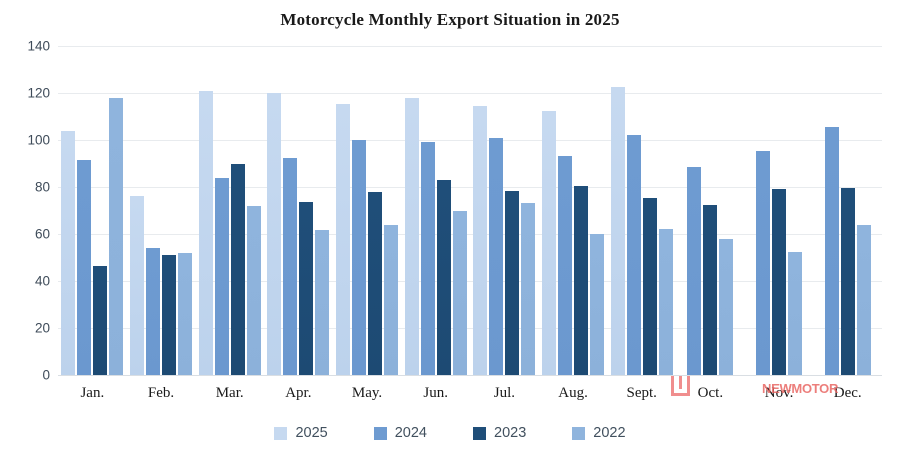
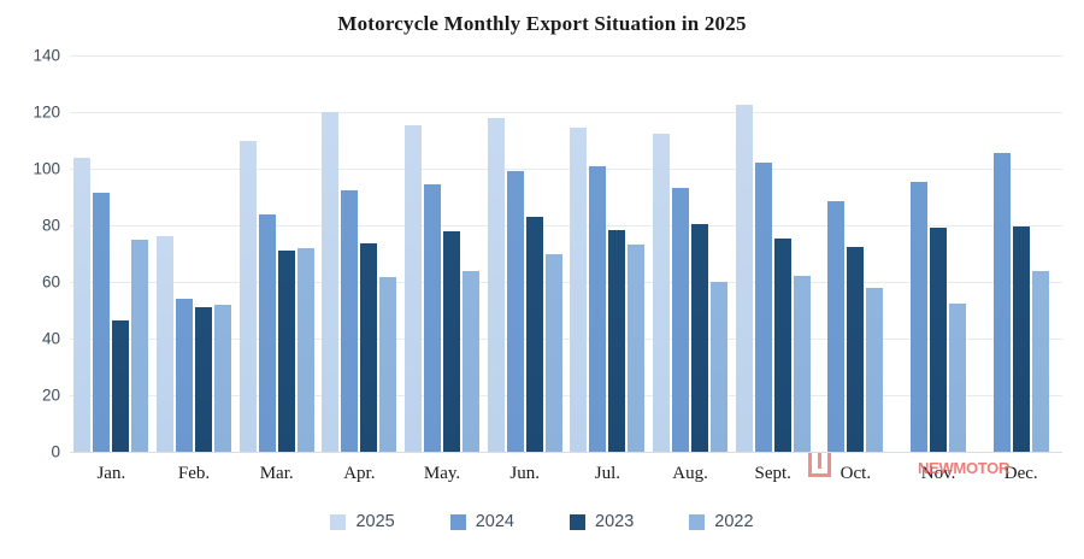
2022/Jan.: 118 -> 75
2025/Mar.: 121 -> 110
2023/Mar.: 90 -> 71
2024/May.: 100 -> 94
